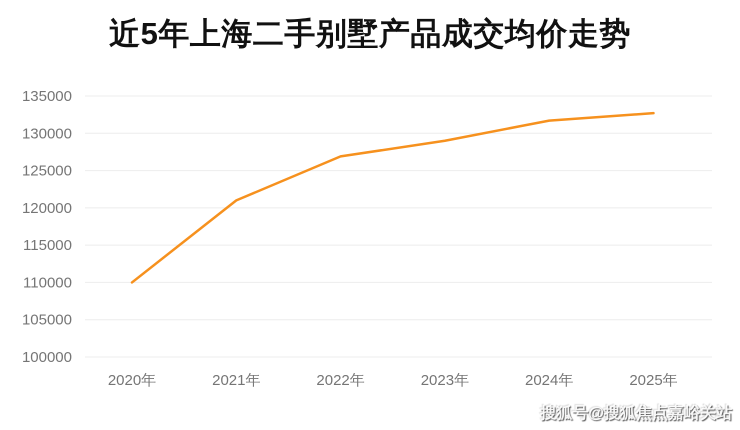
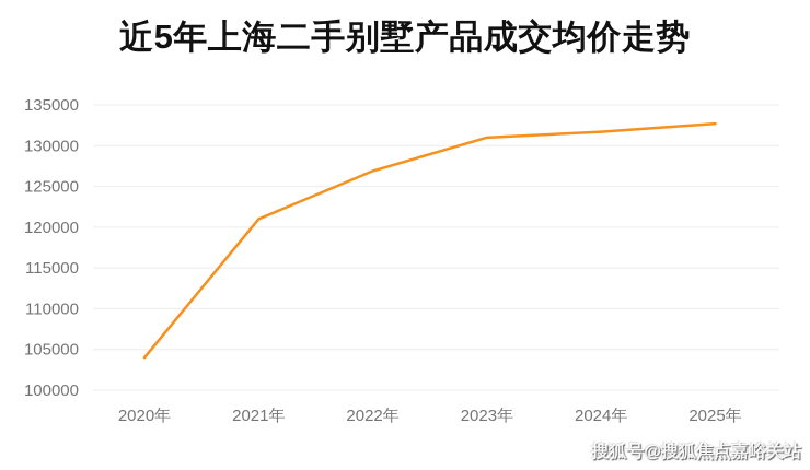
2020年: 110000 -> 104000
2023年: 129000 -> 131000
